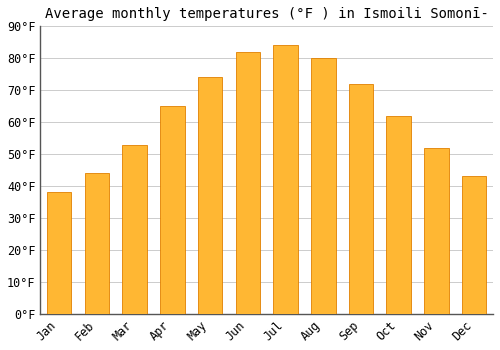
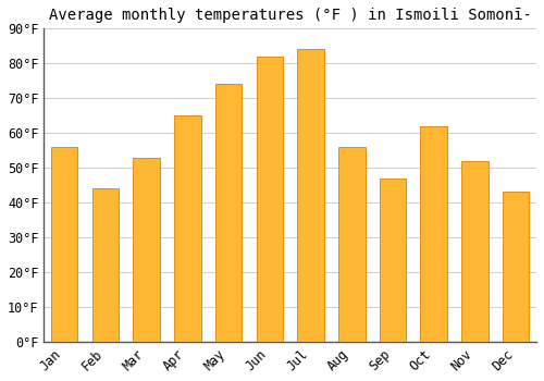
Jan: 38°F -> 56°F
Aug: 80°F -> 56°F
Sep: 72°F -> 47°F
